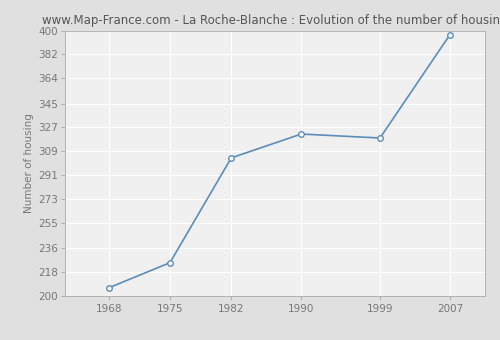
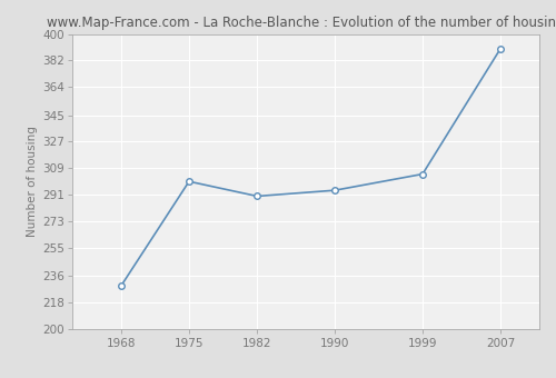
1968: 206 -> 229
1975: 225 -> 300
1982: 304 -> 290
1990: 322 -> 294
1999: 319 -> 305
2007: 397 -> 390
